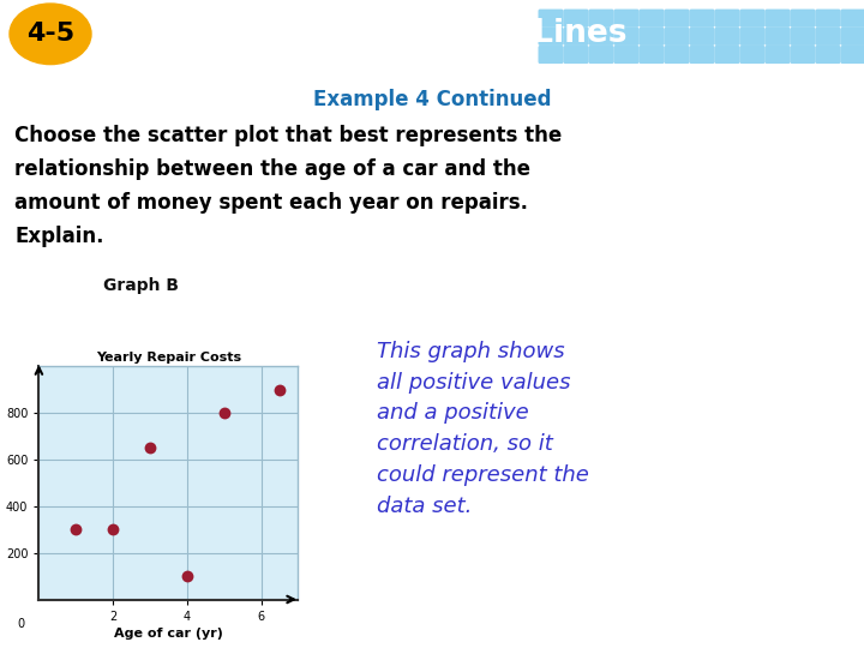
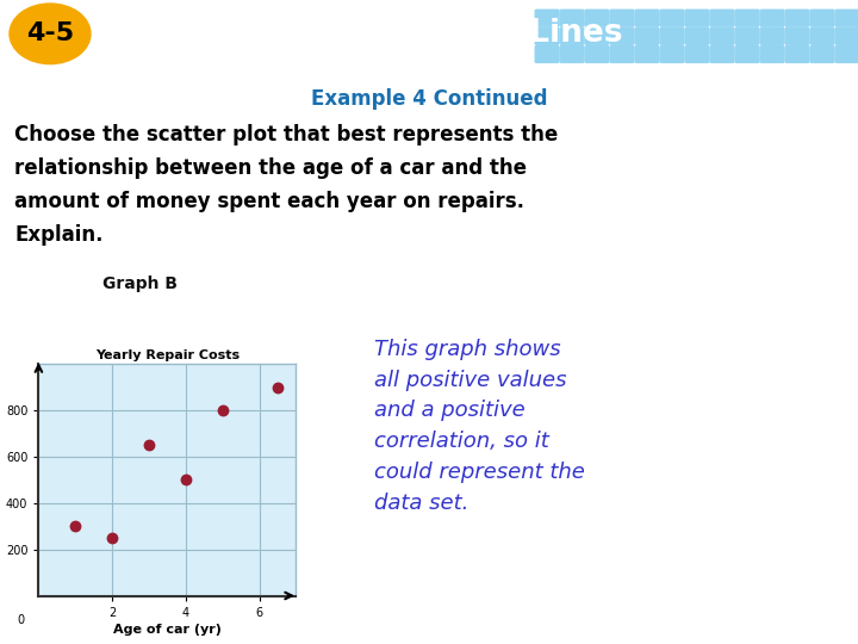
2: 300 -> 250
4: 100 -> 500
